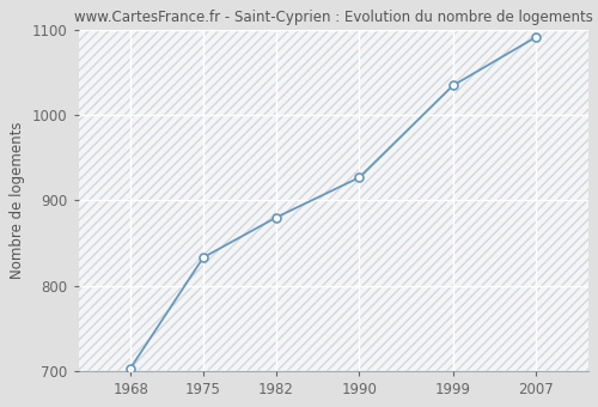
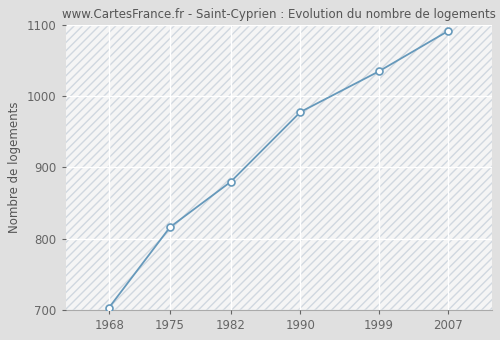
1975: 833 -> 816
1990: 927 -> 978
